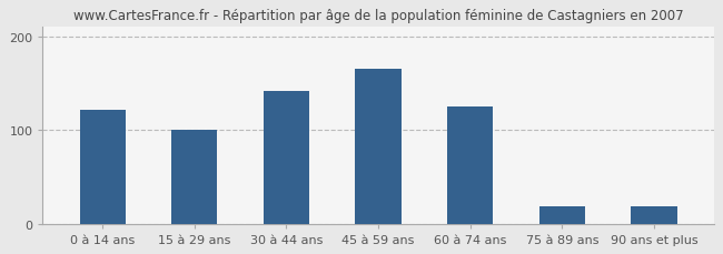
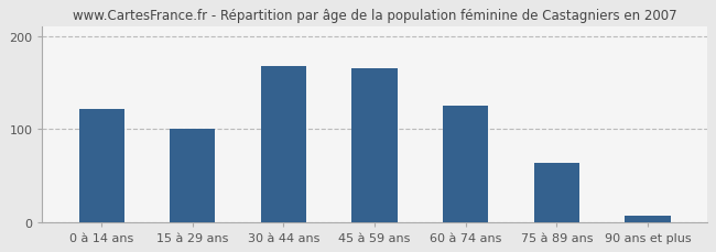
30 à 44 ans: 142 -> 168
75 à 89 ans: 18 -> 63
90 ans et plus: 18 -> 7
